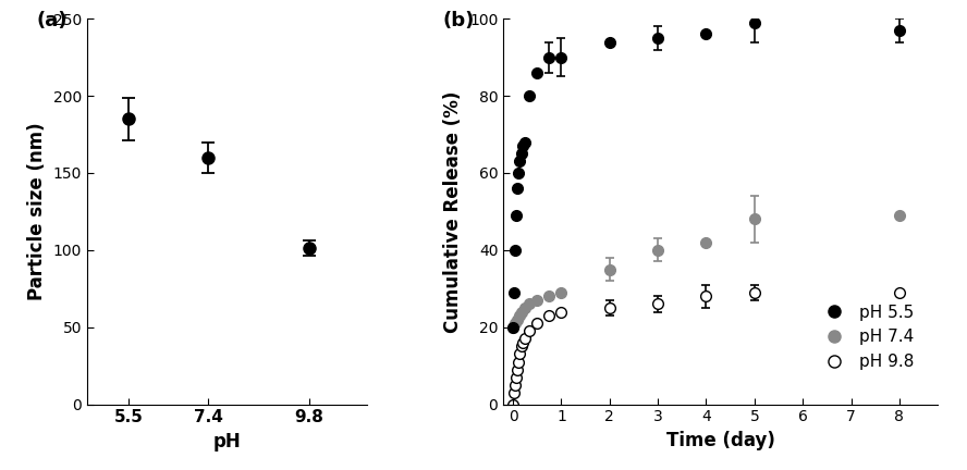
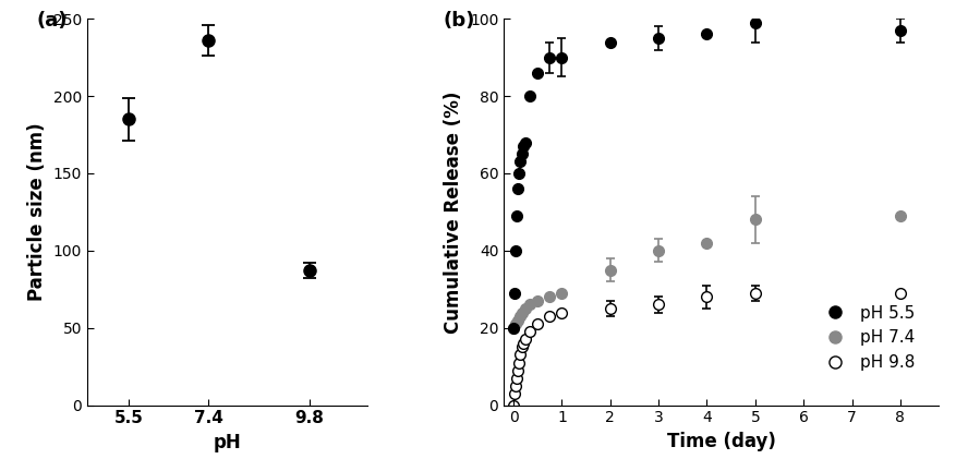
7.4: 160 -> 236
9.8: 101 -> 87
